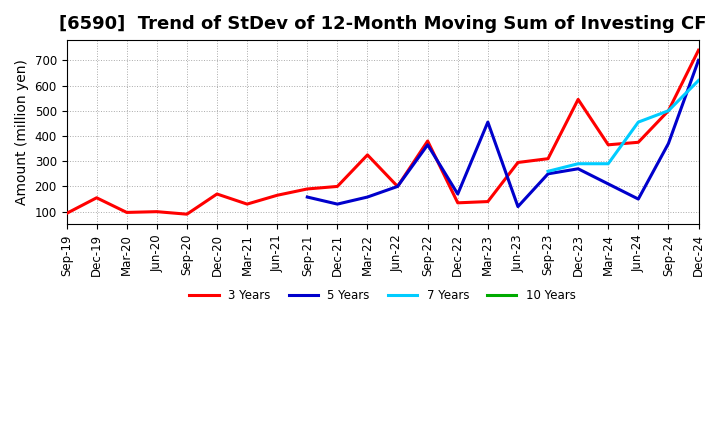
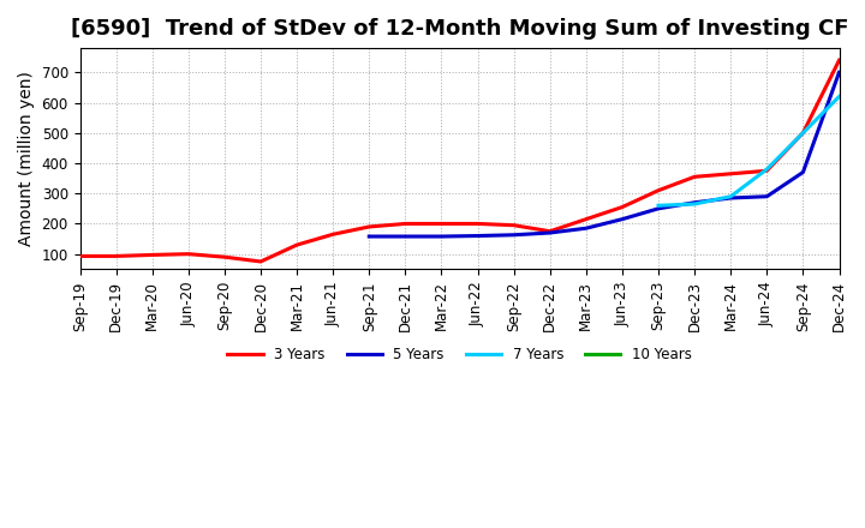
3 Years/Dec-19: 155 -> 93
3 Years/Dec-20: 170 -> 75
5 Years/Dec-21: 130 -> 158
3 Years/Mar-22: 325 -> 200
5 Years/Jun-22: 200 -> 160
3 Years/Sep-22: 380 -> 195
5 Years/Sep-22: 365 -> 163
3 Years/Dec-22: 135 -> 175
3 Years/Mar-23: 140 -> 215
5 Years/Mar-23: 455 -> 185
3 Years/Jun-23: 295 -> 255
5 Years/Jun-23: 120 -> 215
3 Years/Dec-23: 545 -> 355
7 Years/Dec-23: 290 -> 265
5 Years/Mar-24: 210 -> 285
5 Years/Jun-24: 150 -> 290
7 Years/Jun-24: 455 -> 380
